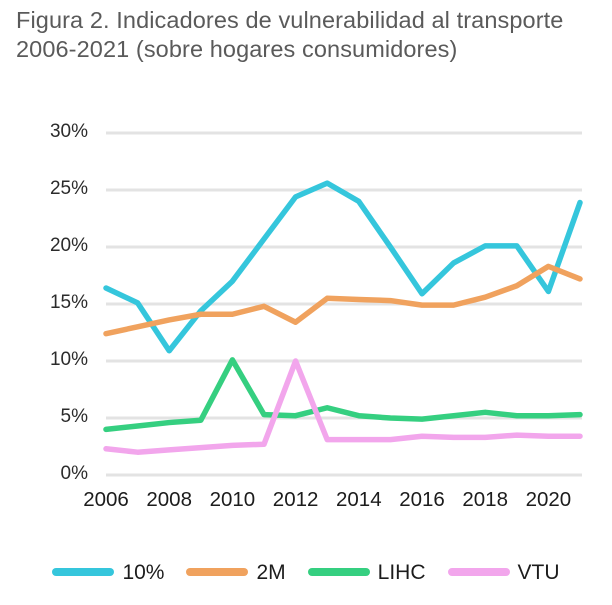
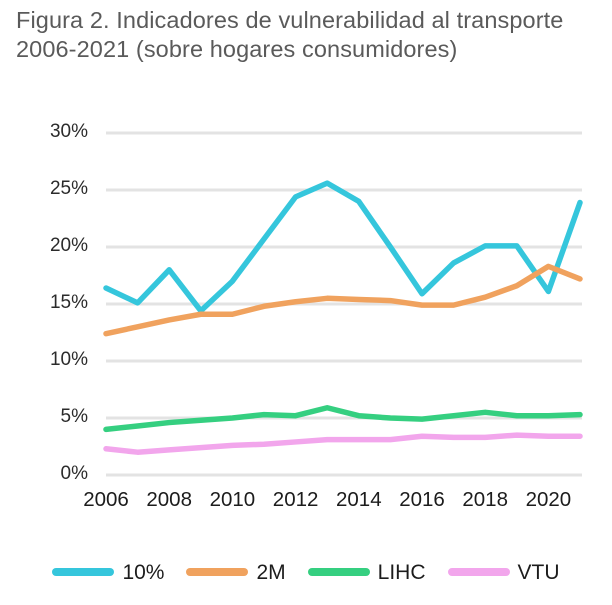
10%/2008: 10.9% -> 18.0%
LIHC/2010: 10.1% -> 5.0%
2M/2012: 13.4% -> 15.2%
VTU/2012: 10.0% -> 2.9%
